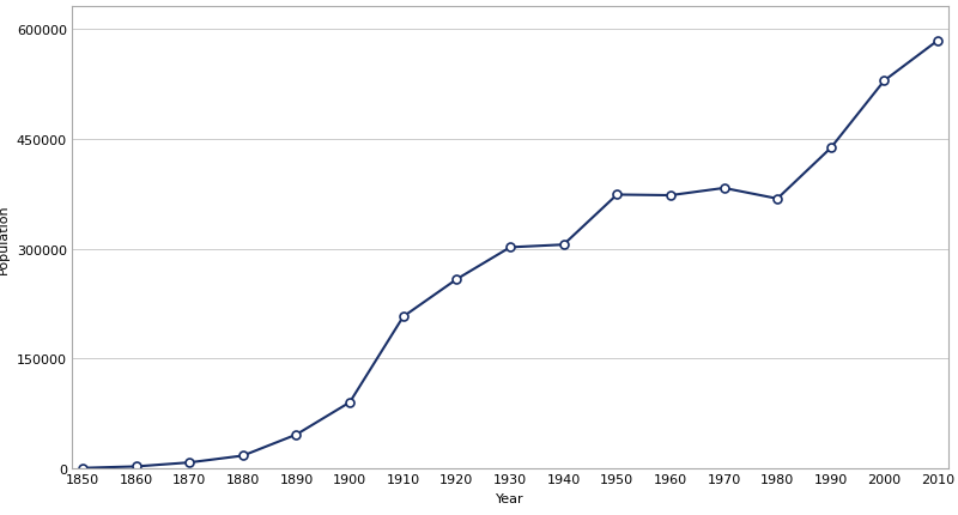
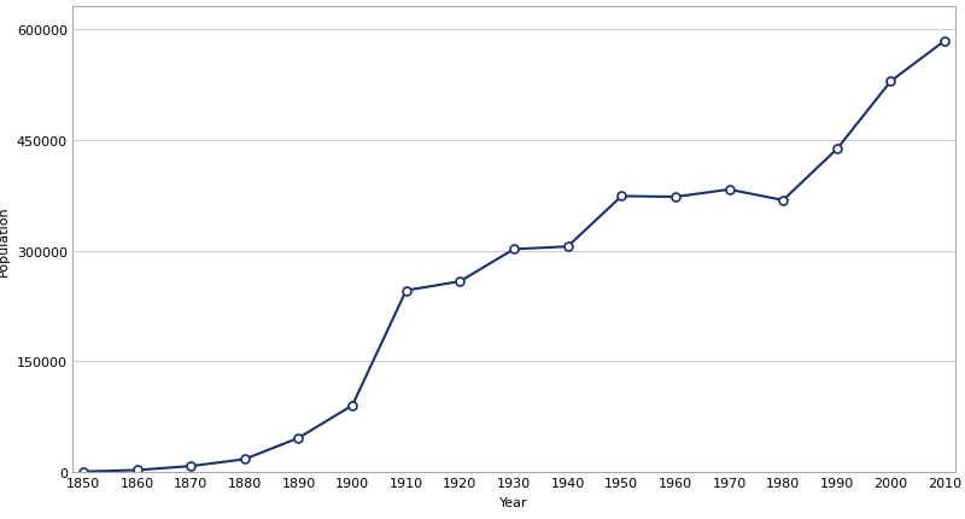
1910: 207000 -> 246000
